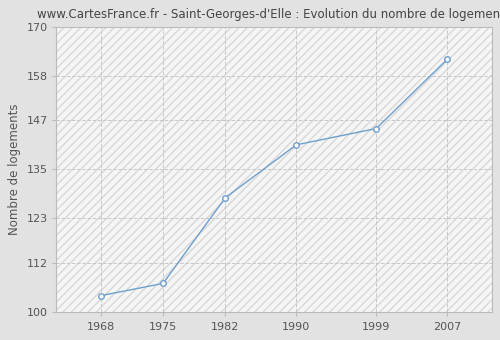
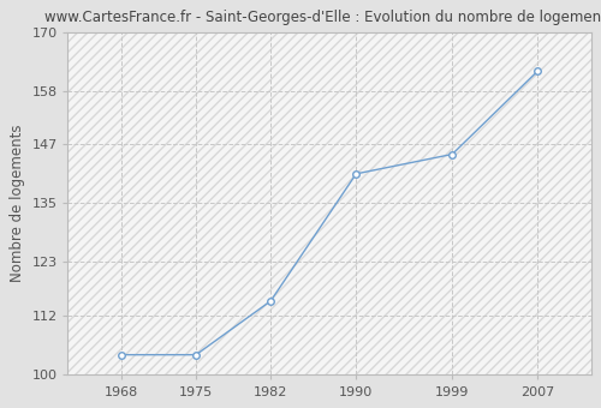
1975: 107 -> 104
1982: 128 -> 115
